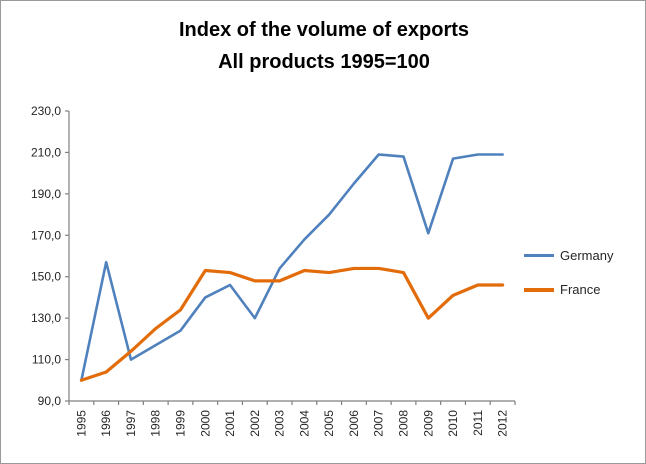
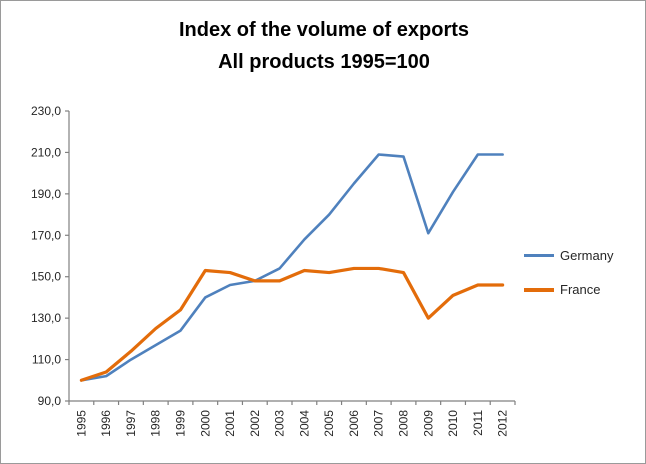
Germany/1996: 157 -> 102
Germany/2002: 130 -> 148
Germany/2010: 207 -> 191
